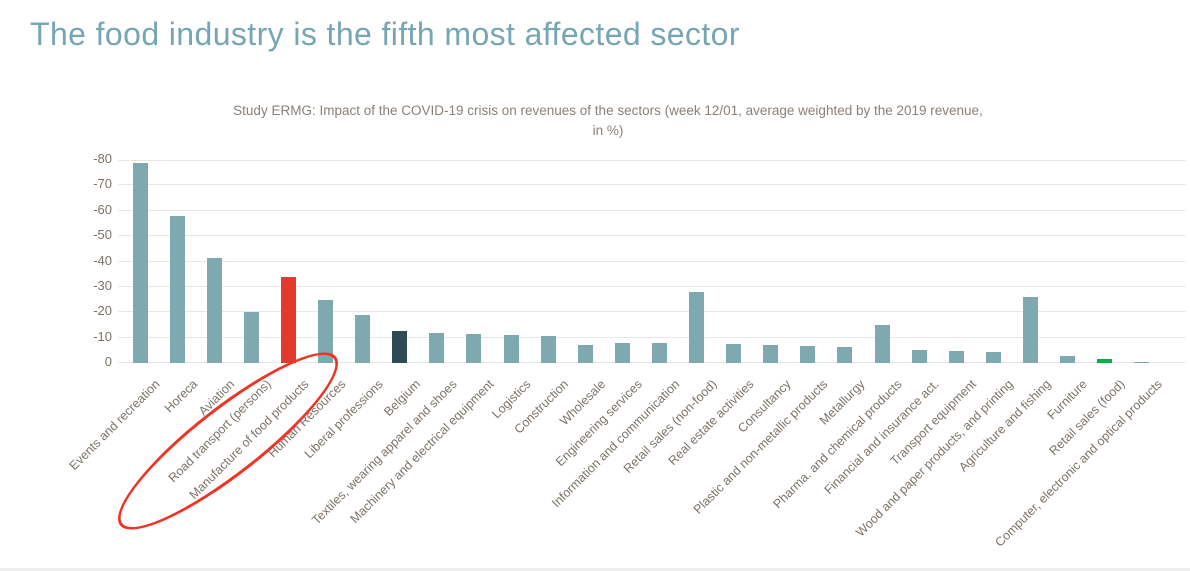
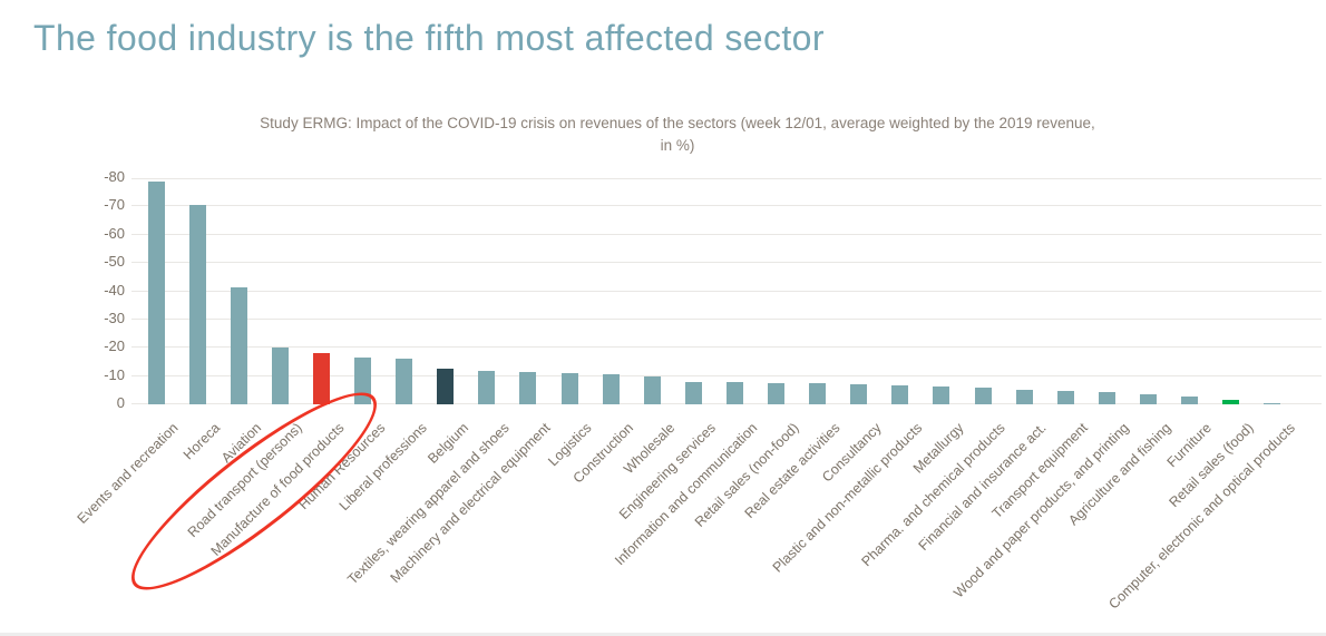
Horeca: -58 -> -70
Manufacture of food products: -34 -> -18
Human Resources: -25 -> -16
Liberal professions: -19 -> -16
Wholesale: -7 -> -10
Retail sales (non-food): -28 -> -7
Pharma. and chemical products: -15 -> -6
Agriculture and fishing: -26 -> -4
